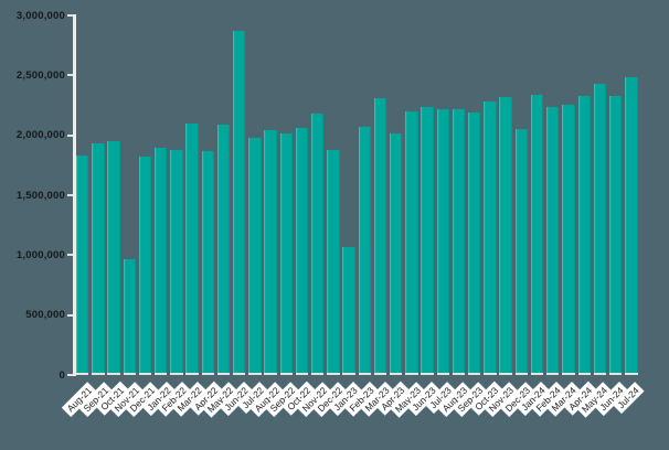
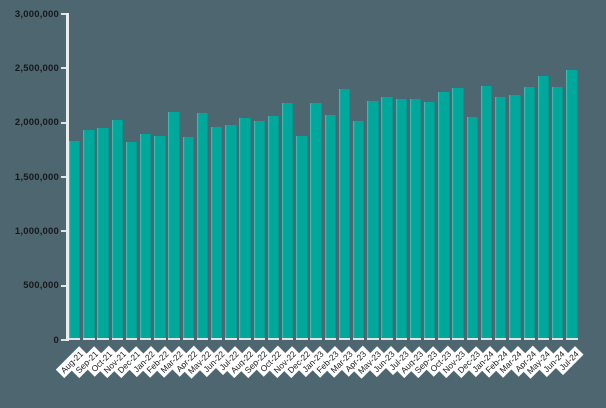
Nov-21: 950000 -> 2010000
Jun-22: 2850000 -> 1940000
Jan-23: 1050000 -> 2160000
